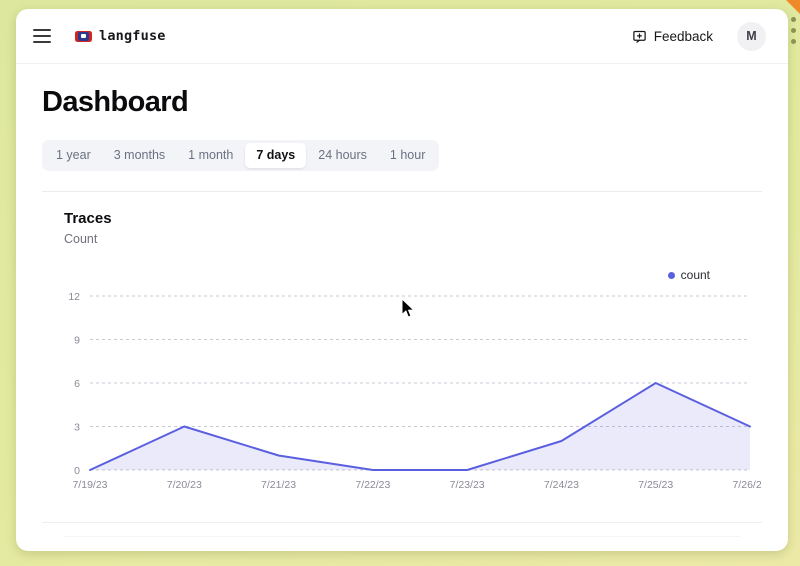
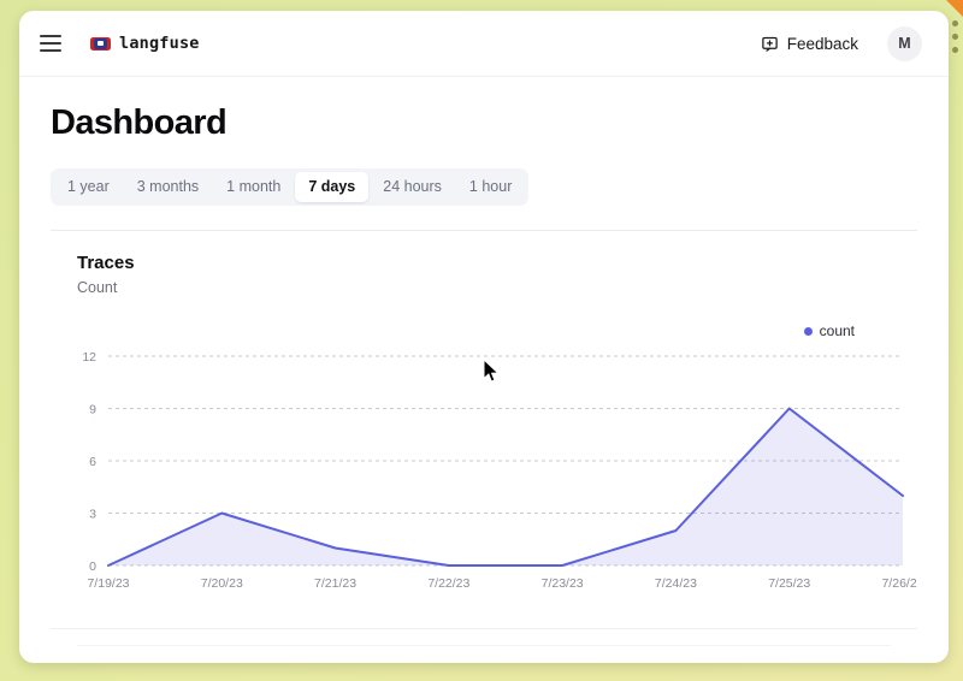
7/25/23: 6 -> 9
7/26/23: 3 -> 4
